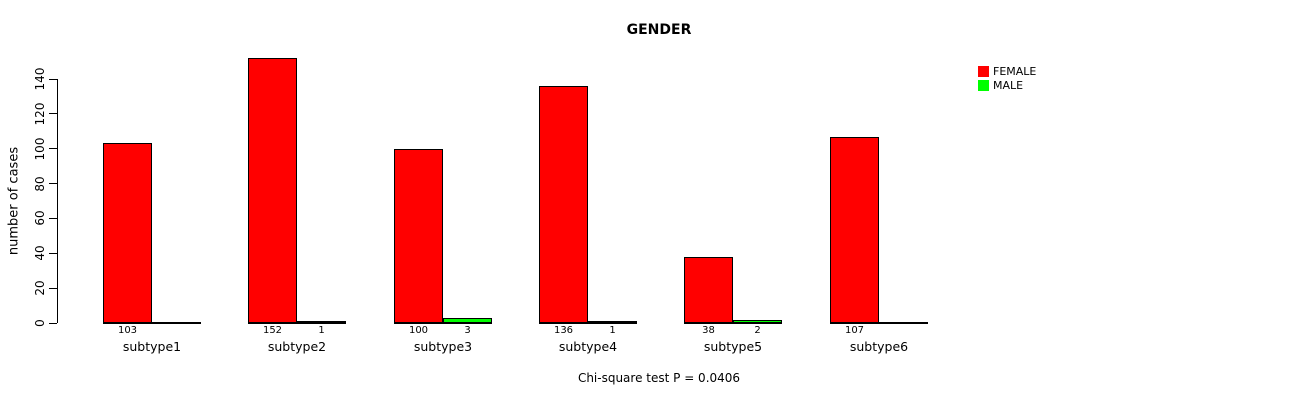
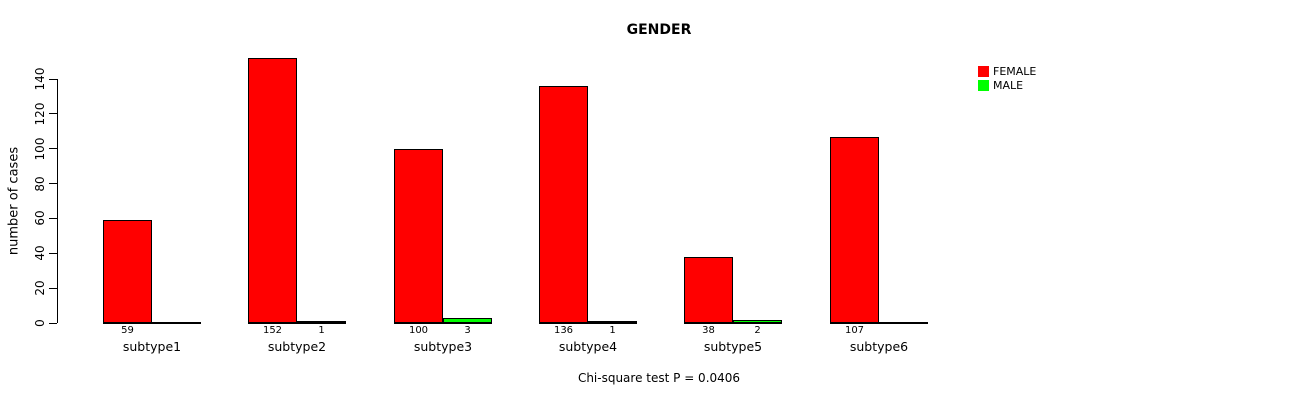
FEMALE/subtype1: 103 -> 59
